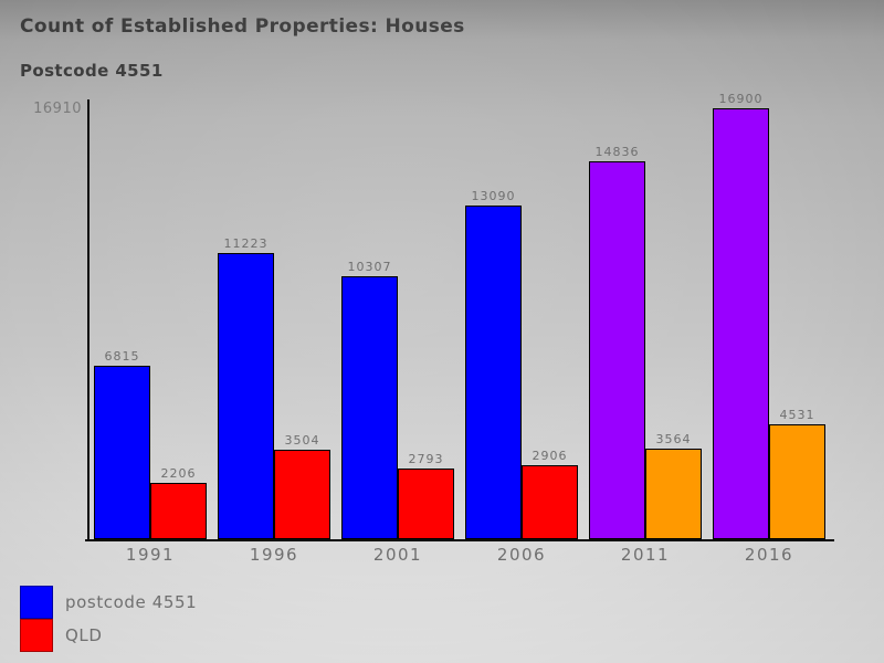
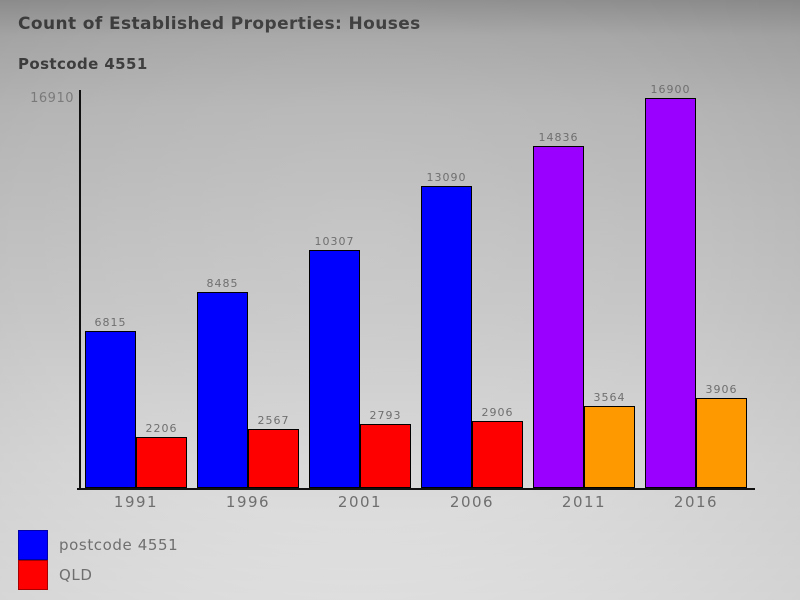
postcode 4551/1996: 11223 -> 8485
QLD/1996: 3504 -> 2567
QLD/2016: 4531 -> 3906
